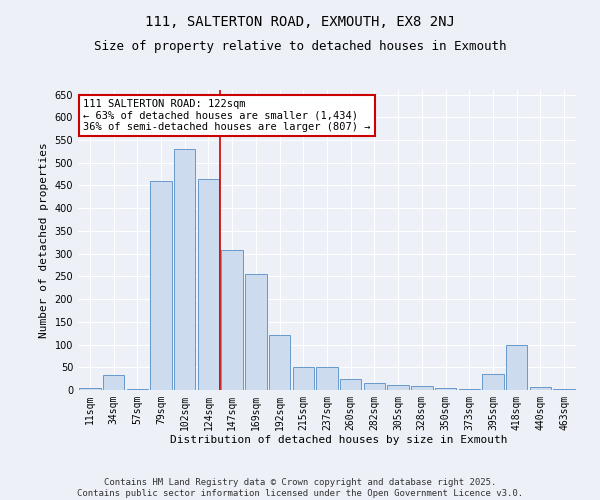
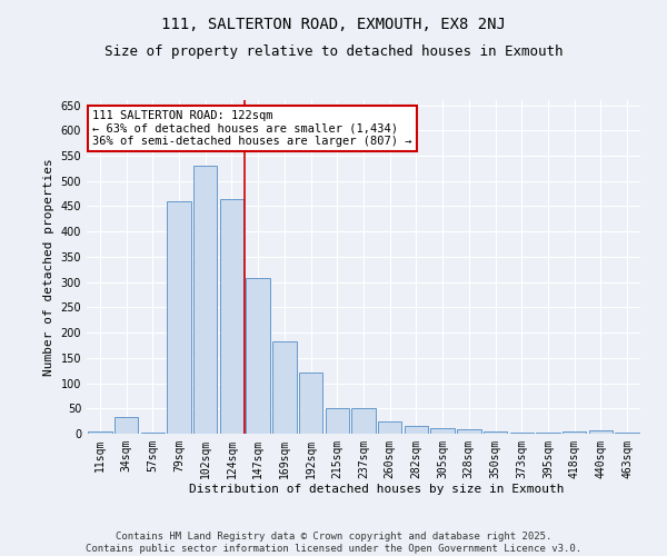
169sqm: 255 -> 183
395sqm: 35 -> 2
418sqm: 100 -> 5
